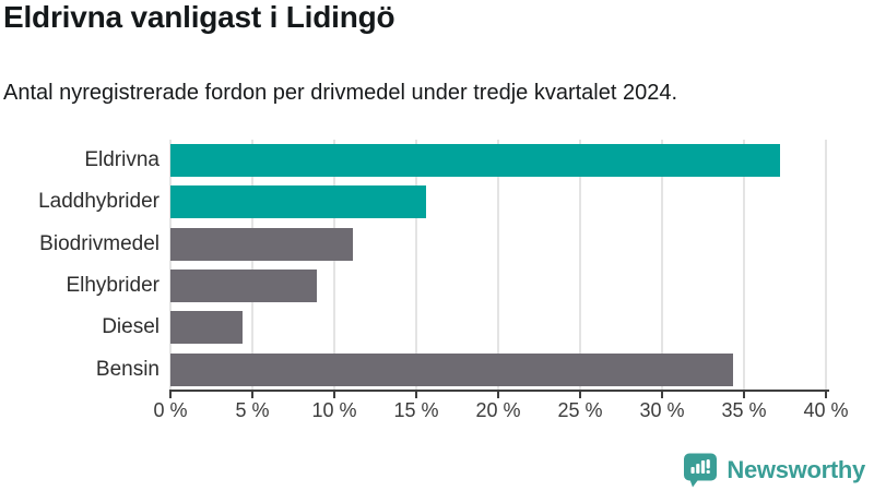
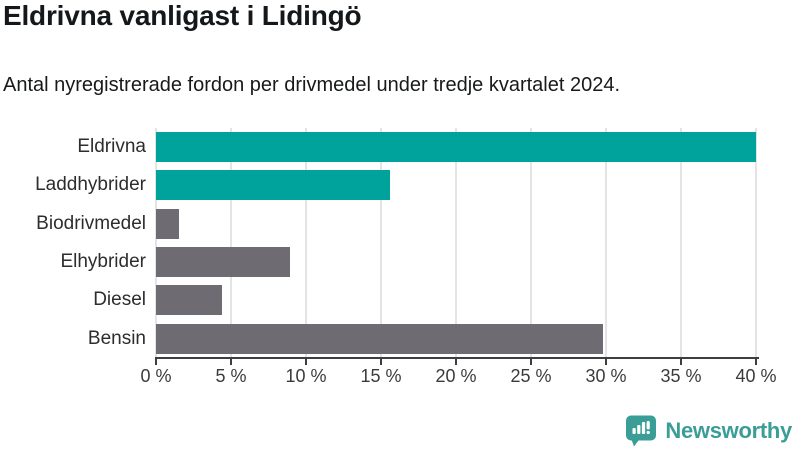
Eldrivna: 37.2% -> 40.0%
Biodrivmedel: 11.1% -> 1.5%
Bensin: 34.3% -> 29.8%
